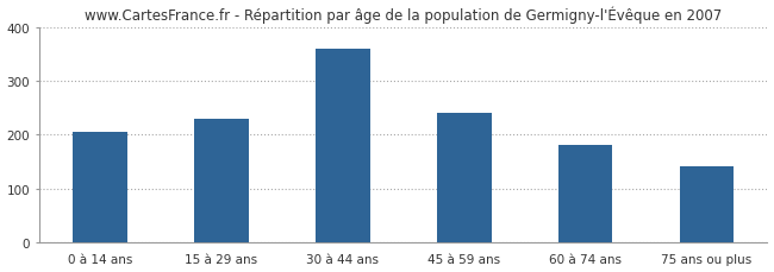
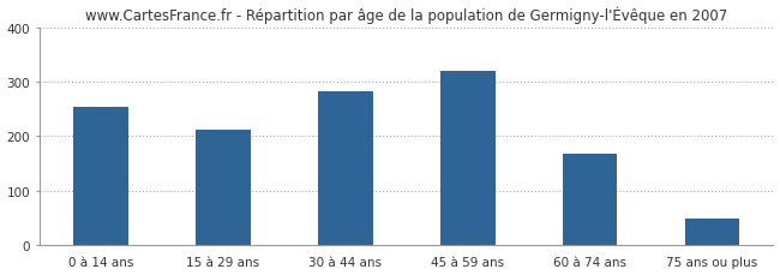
0 à 14 ans: 205 -> 255
15 à 29 ans: 230 -> 212
30 à 44 ans: 360 -> 282
45 à 59 ans: 240 -> 320
60 à 74 ans: 180 -> 167
75 ans ou plus: 140 -> 48
